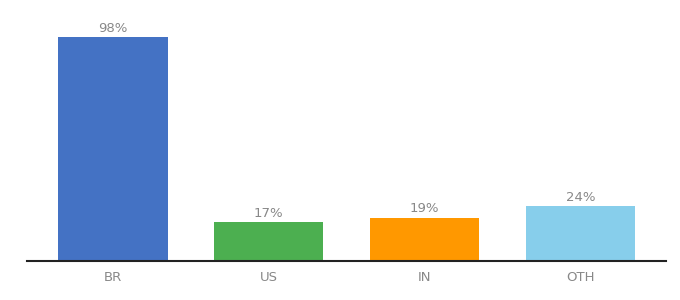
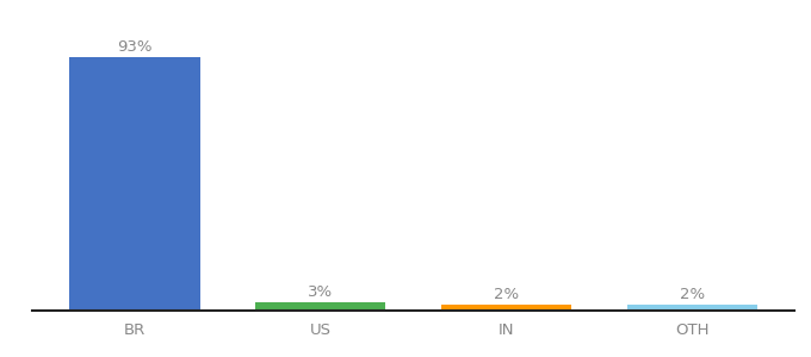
BR: 98% -> 93%
US: 17% -> 3%
IN: 19% -> 2%
OTH: 24% -> 2%
